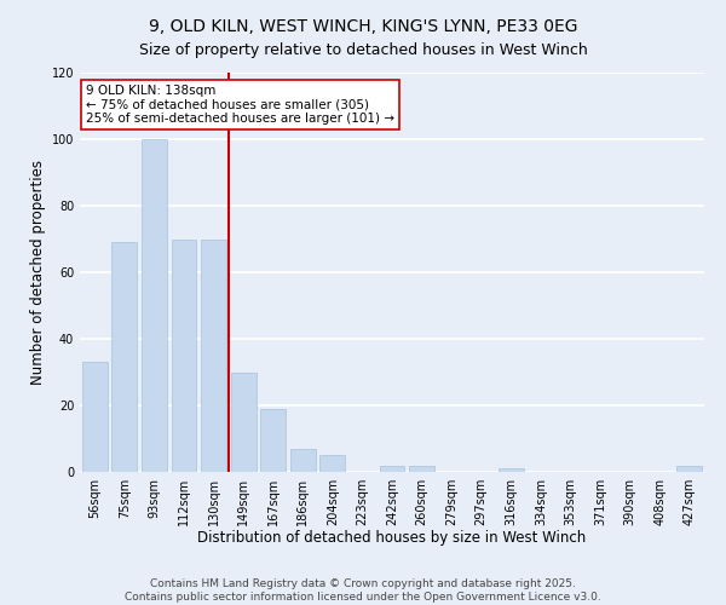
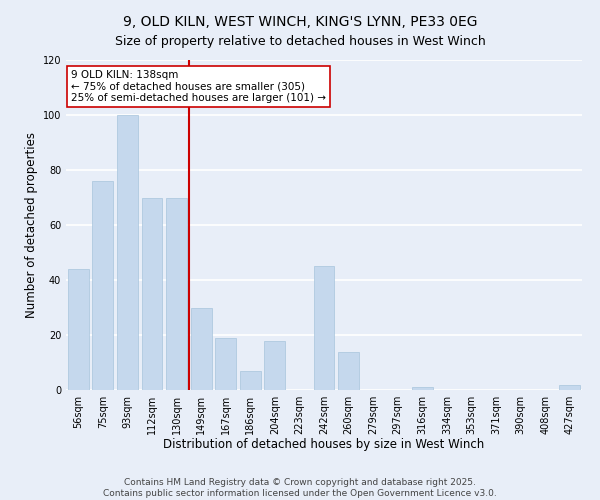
56sqm: 33 -> 44
75sqm: 69 -> 76
204sqm: 5 -> 18
242sqm: 2 -> 45
260sqm: 2 -> 14
